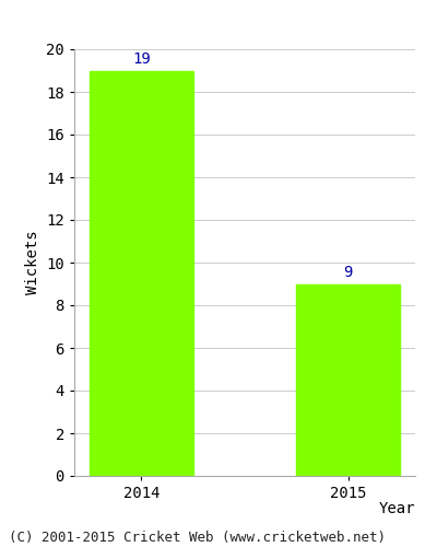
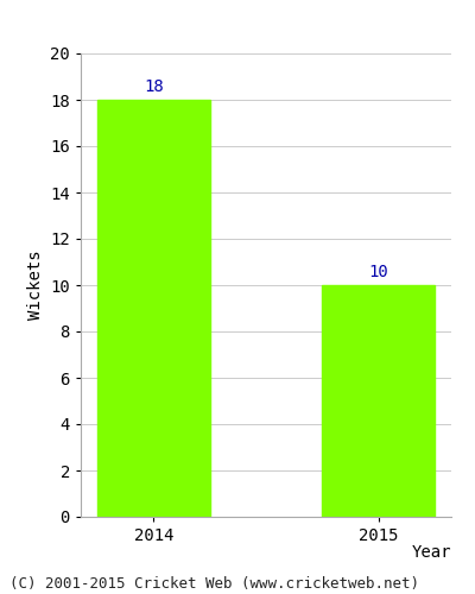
2014: 19 -> 18
2015: 9 -> 10
